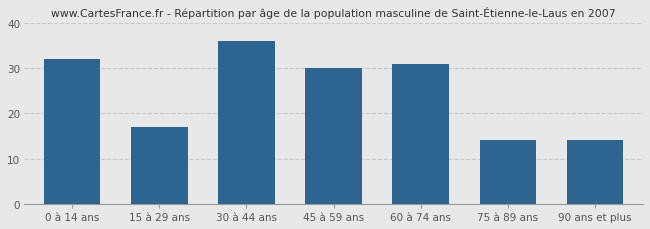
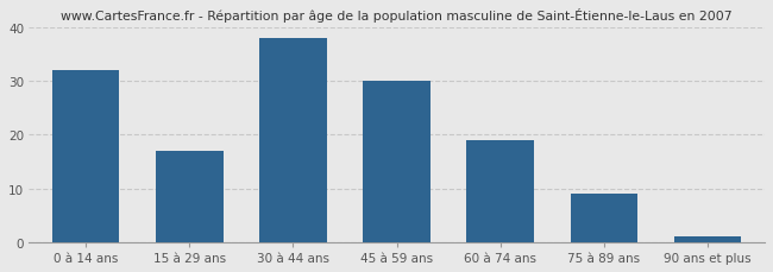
30 à 44 ans: 36 -> 38
60 à 74 ans: 31 -> 19
75 à 89 ans: 14 -> 9
90 ans et plus: 14 -> 1
